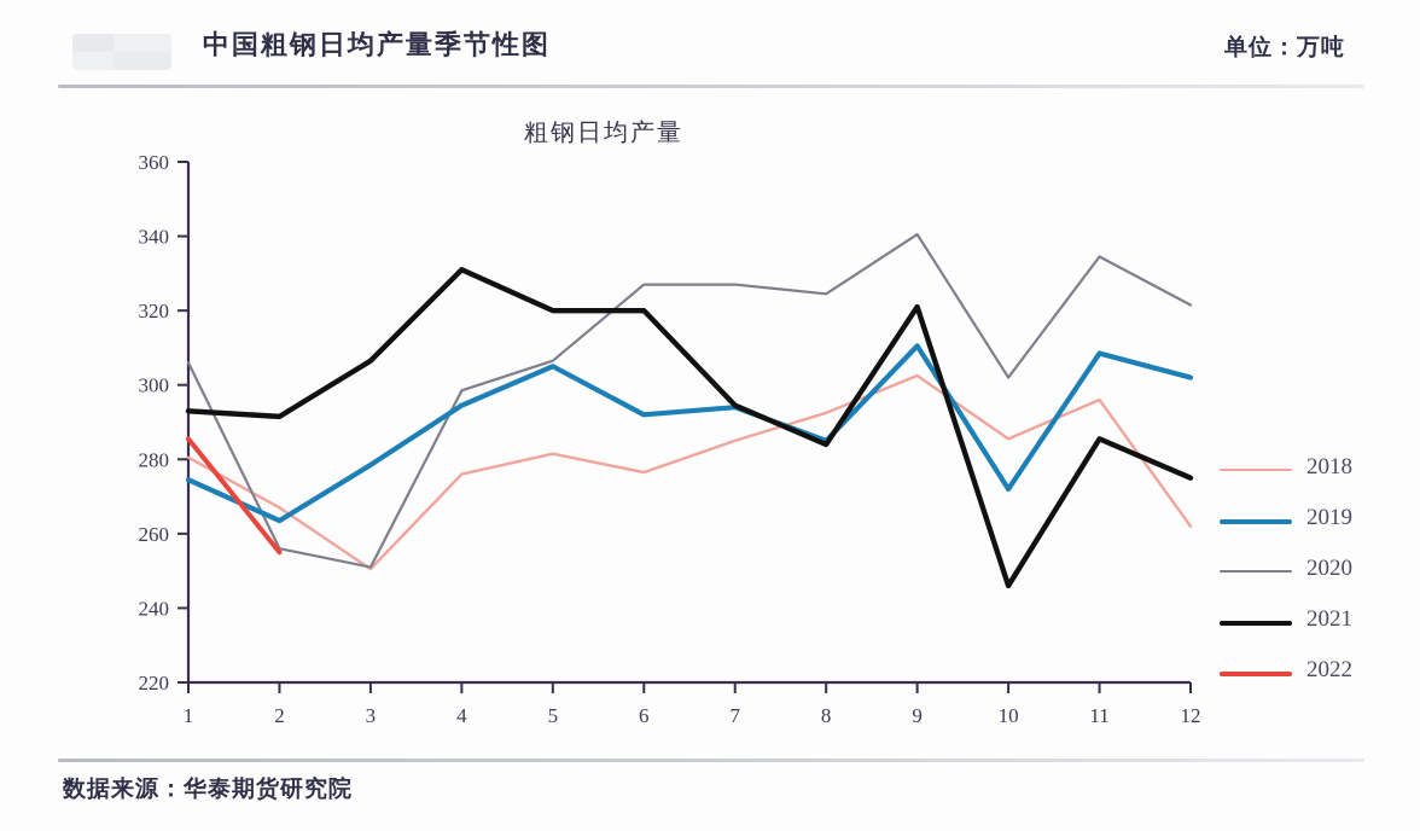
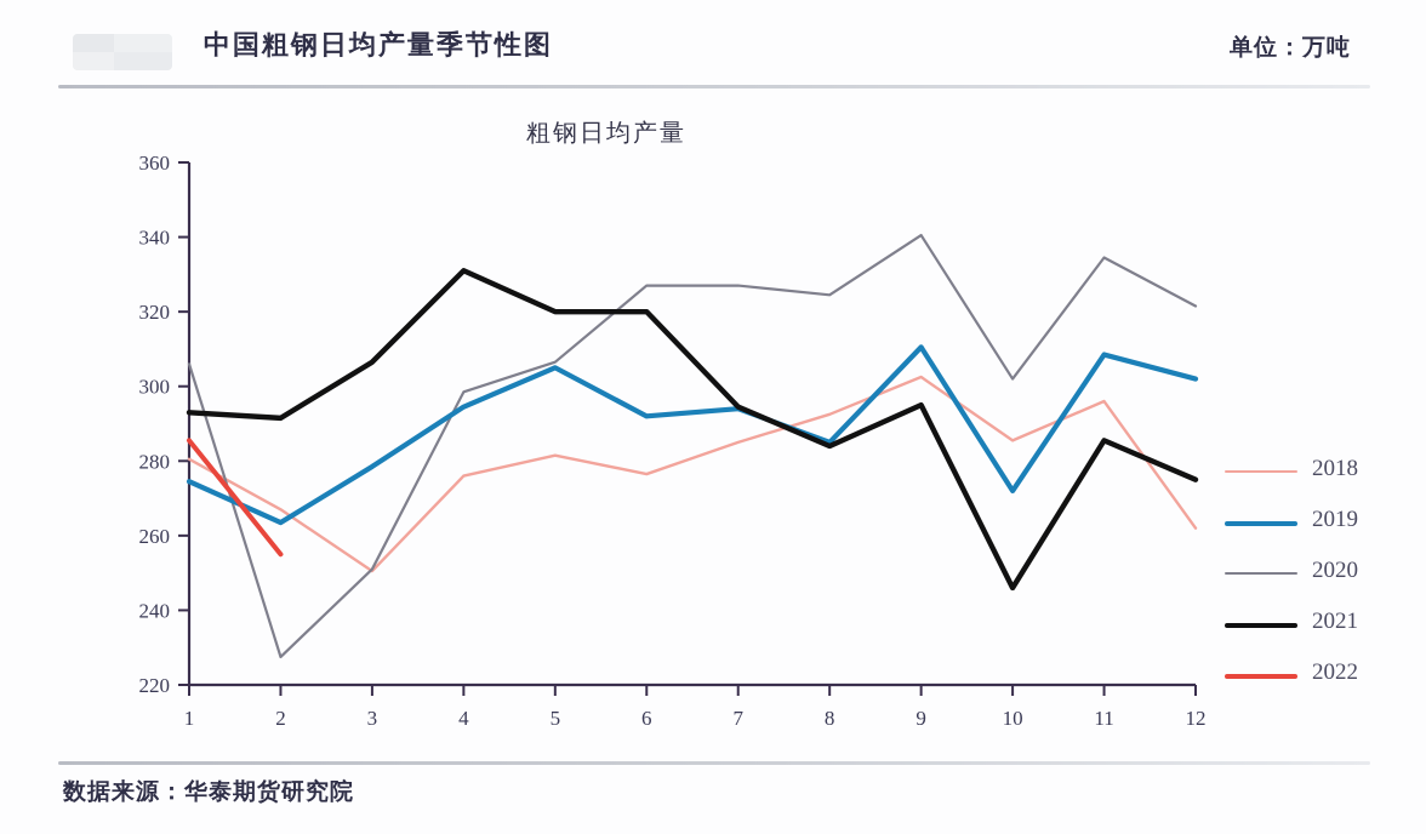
2020/2: 256 -> 228
2021/9: 321 -> 295
